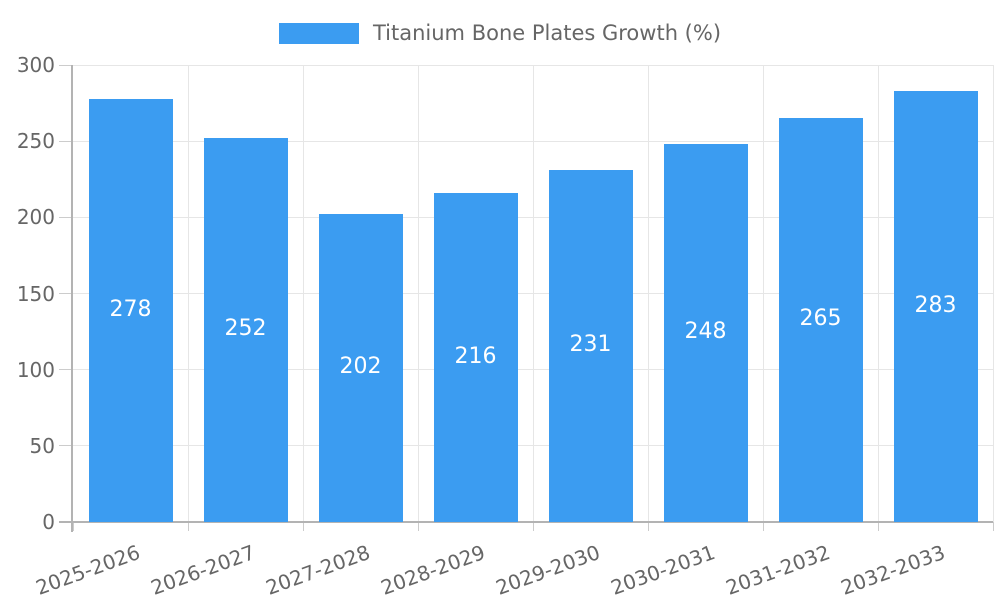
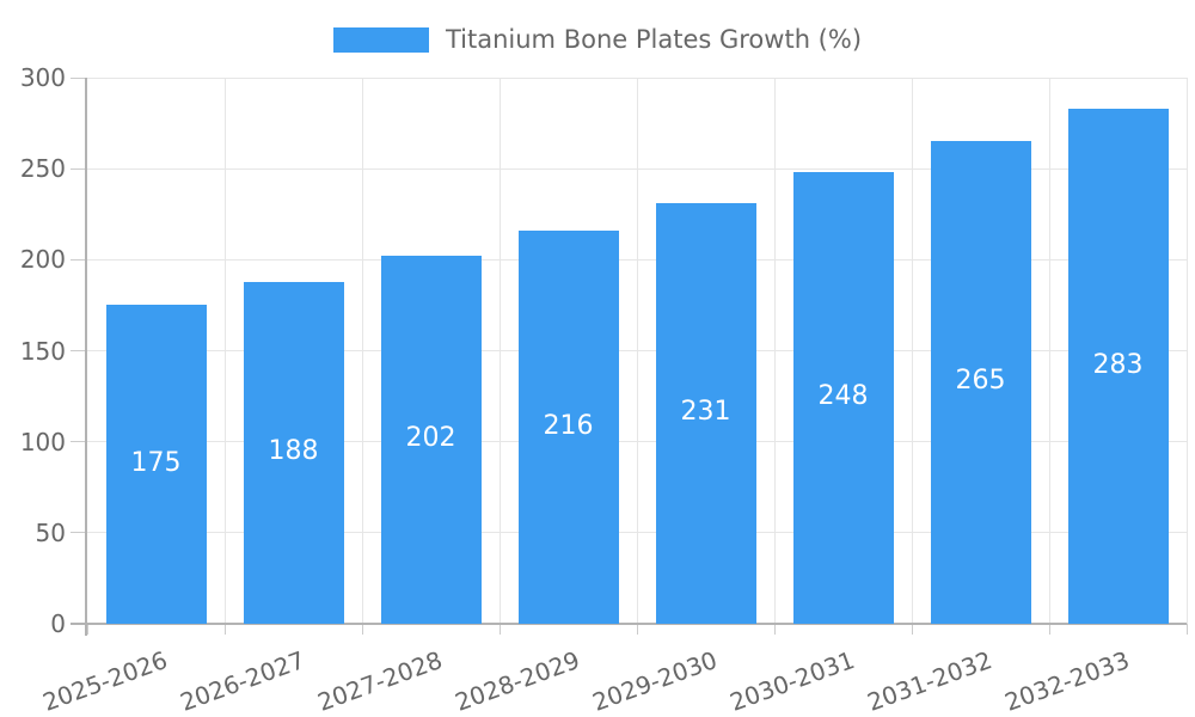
2025-2026: 278 -> 175
2026-2027: 252 -> 188
